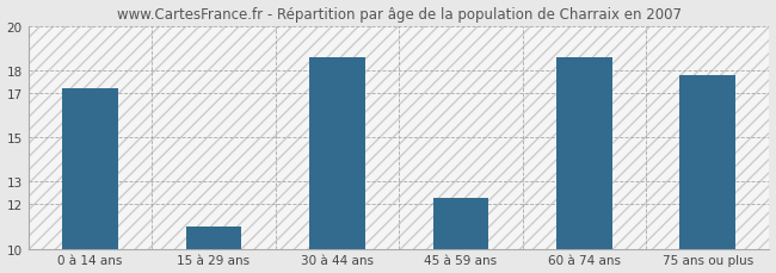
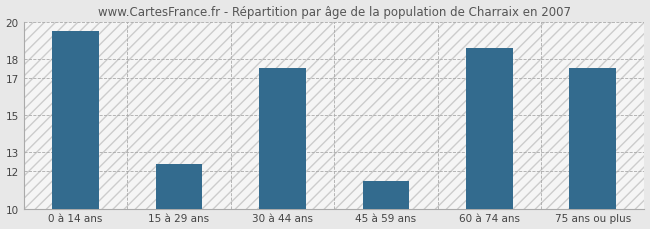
0 à 14 ans: 17.2 -> 19.5
15 à 29 ans: 11.0 -> 12.4
30 à 44 ans: 18.6 -> 17.5
45 à 59 ans: 12.3 -> 11.5
75 ans ou plus: 17.8 -> 17.5
